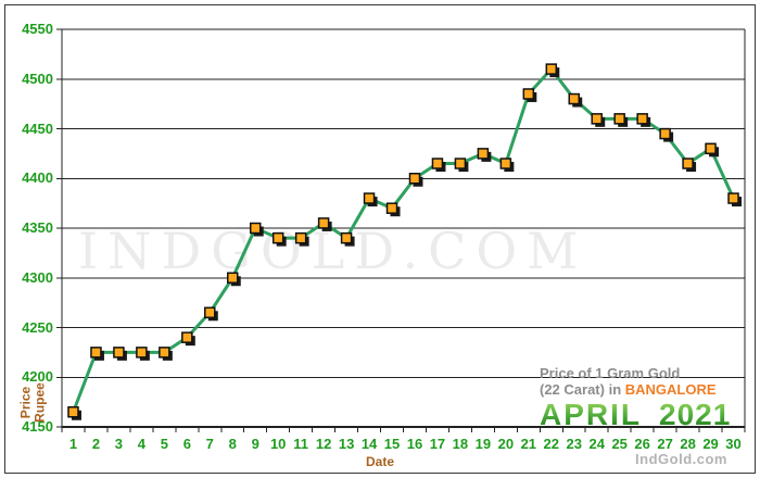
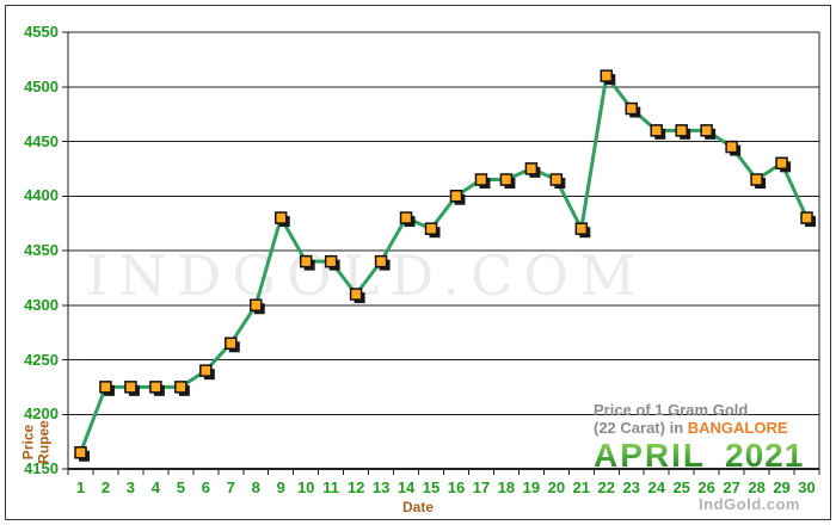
9: 4350 -> 4380
12: 4360 -> 4310
21: 4480 -> 4370
